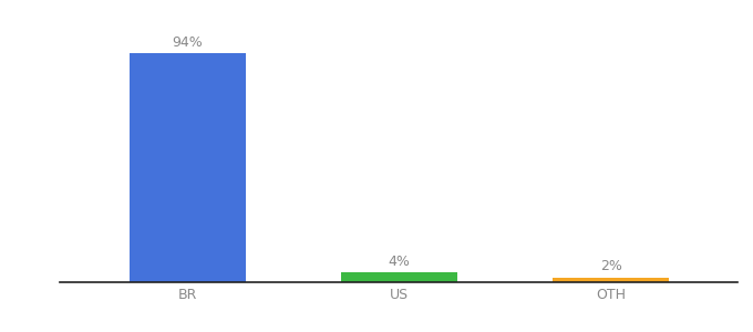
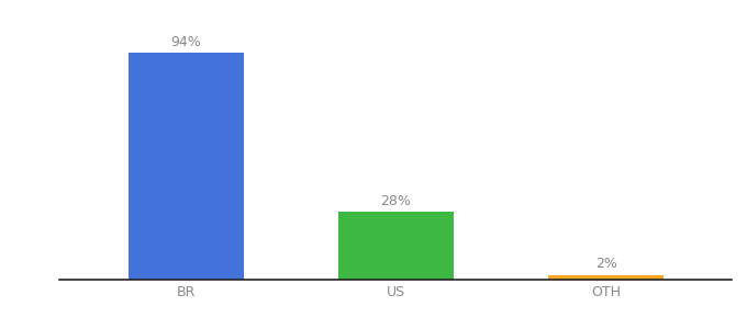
US: 4% -> 28%
